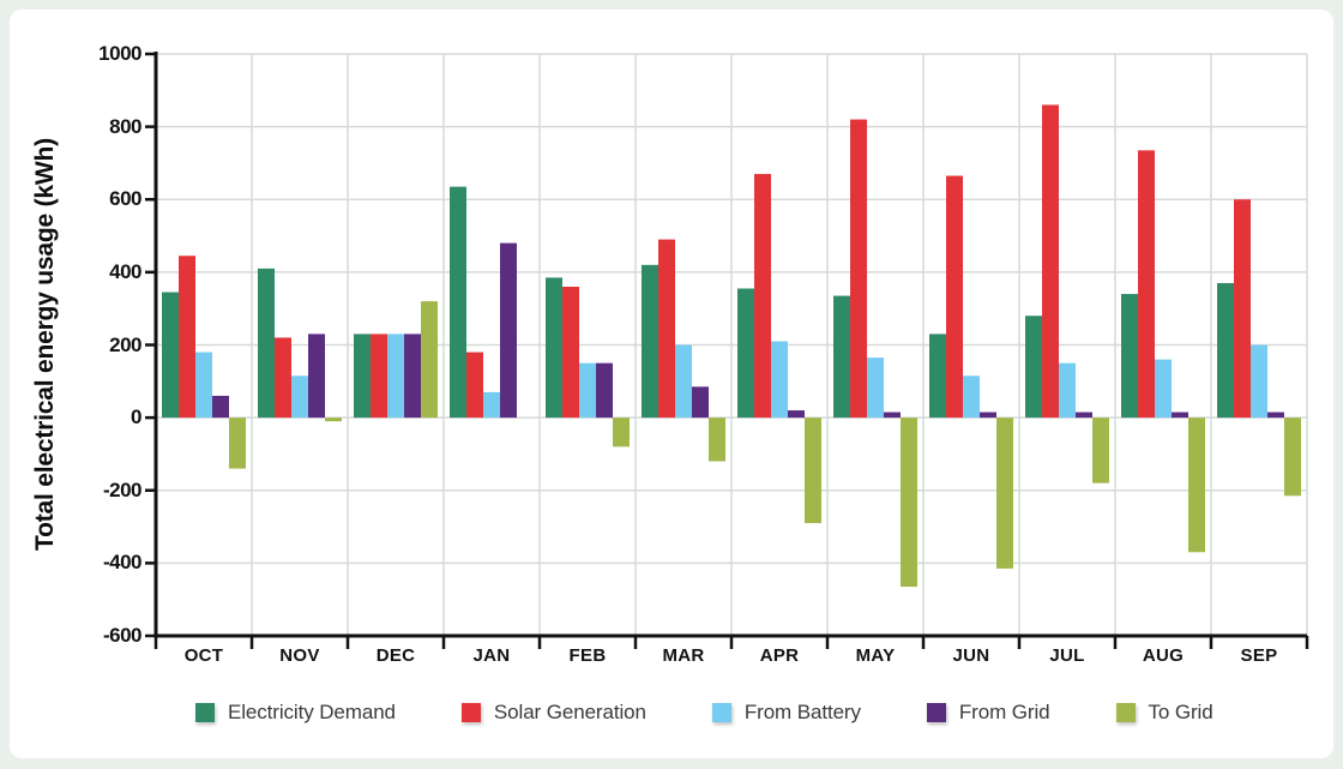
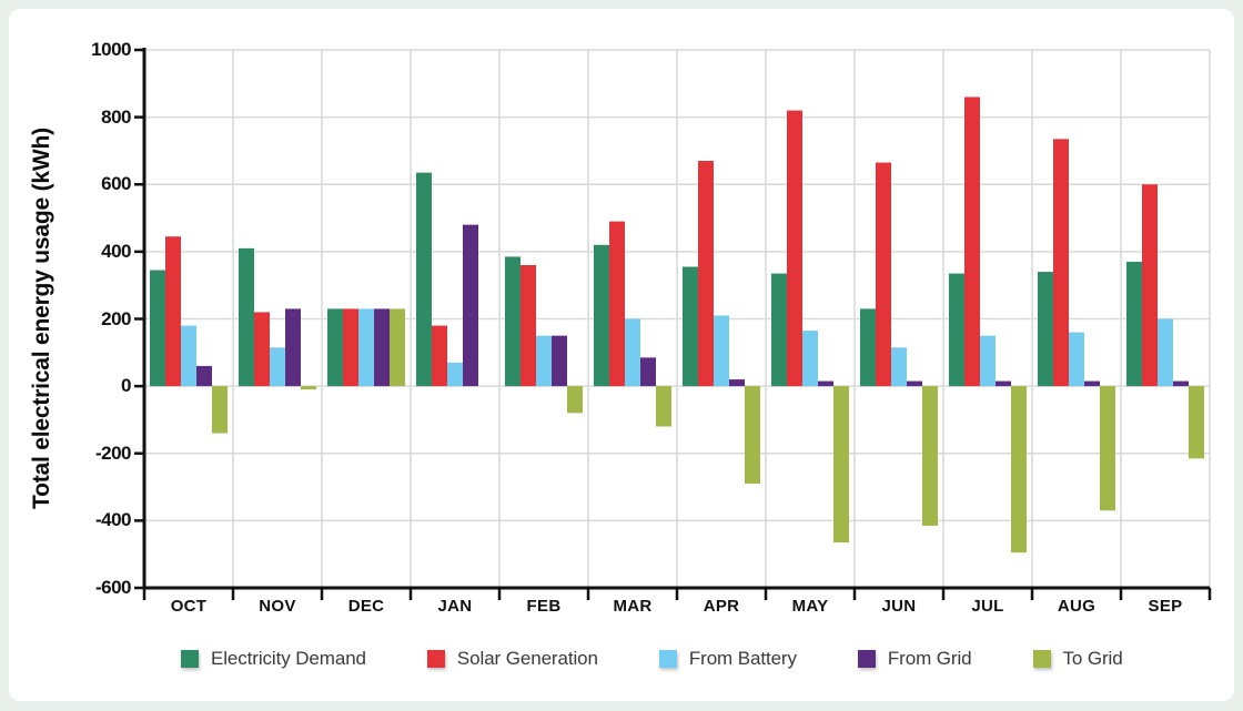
To Grid/DEC: 320 -> 230
Electricity Demand/JUL: 280 -> 340
To Grid/JUL: -180 -> -500
